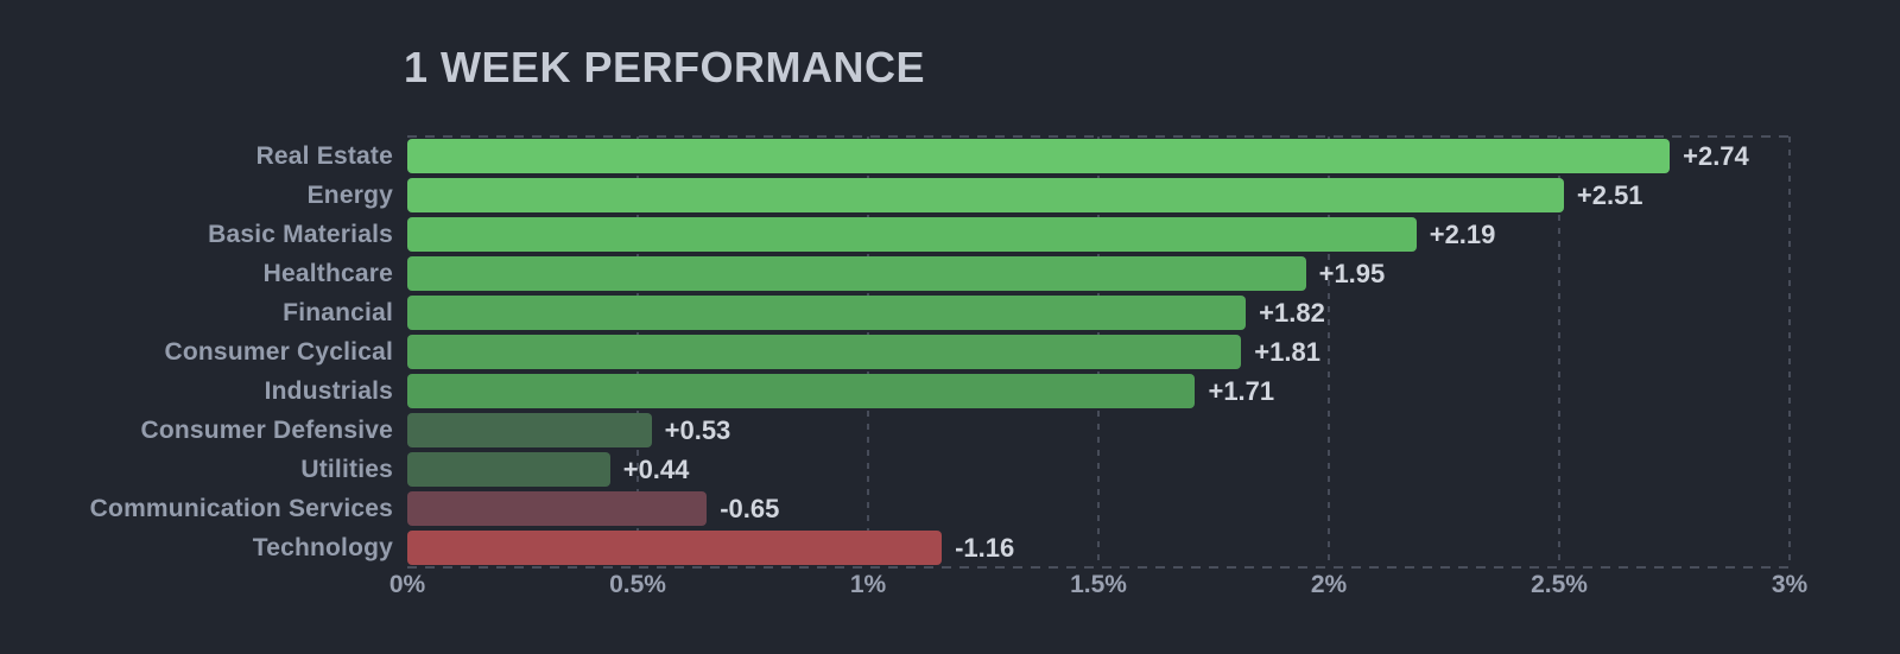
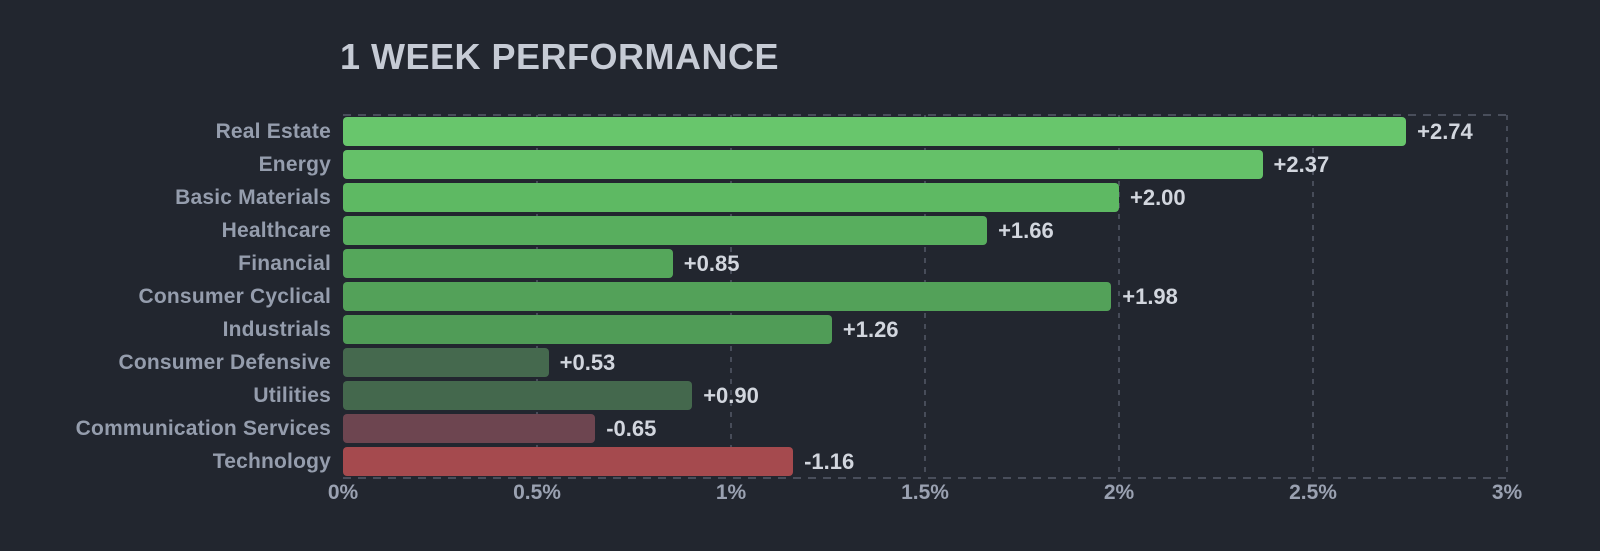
Energy: +2.51 -> +2.37
Basic Materials: +2.19 -> +2.00
Healthcare: +1.95 -> +1.66
Financial: +1.82 -> +0.85
Consumer Cyclical: +1.81 -> +1.98
Industrials: +1.71 -> +1.26
Utilities: +0.44 -> +0.90
